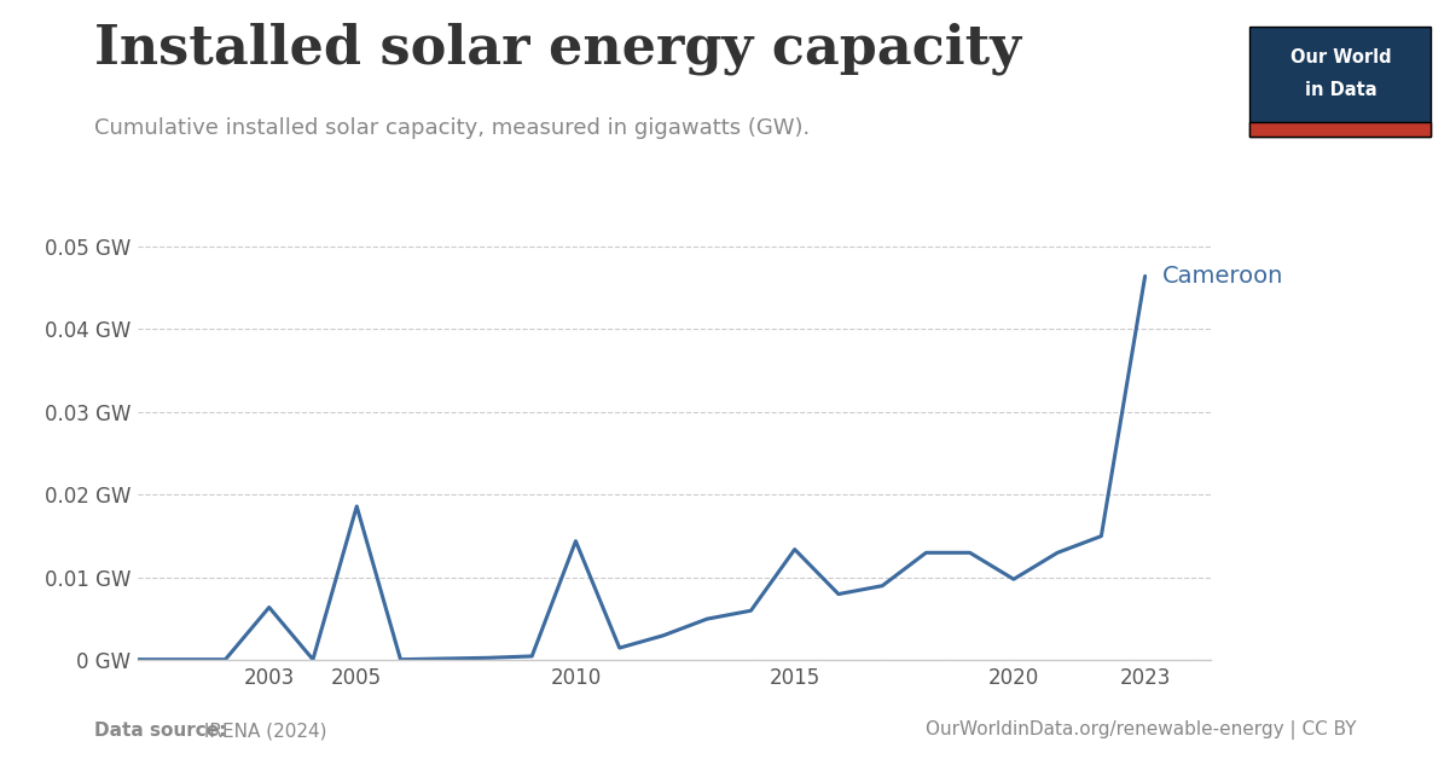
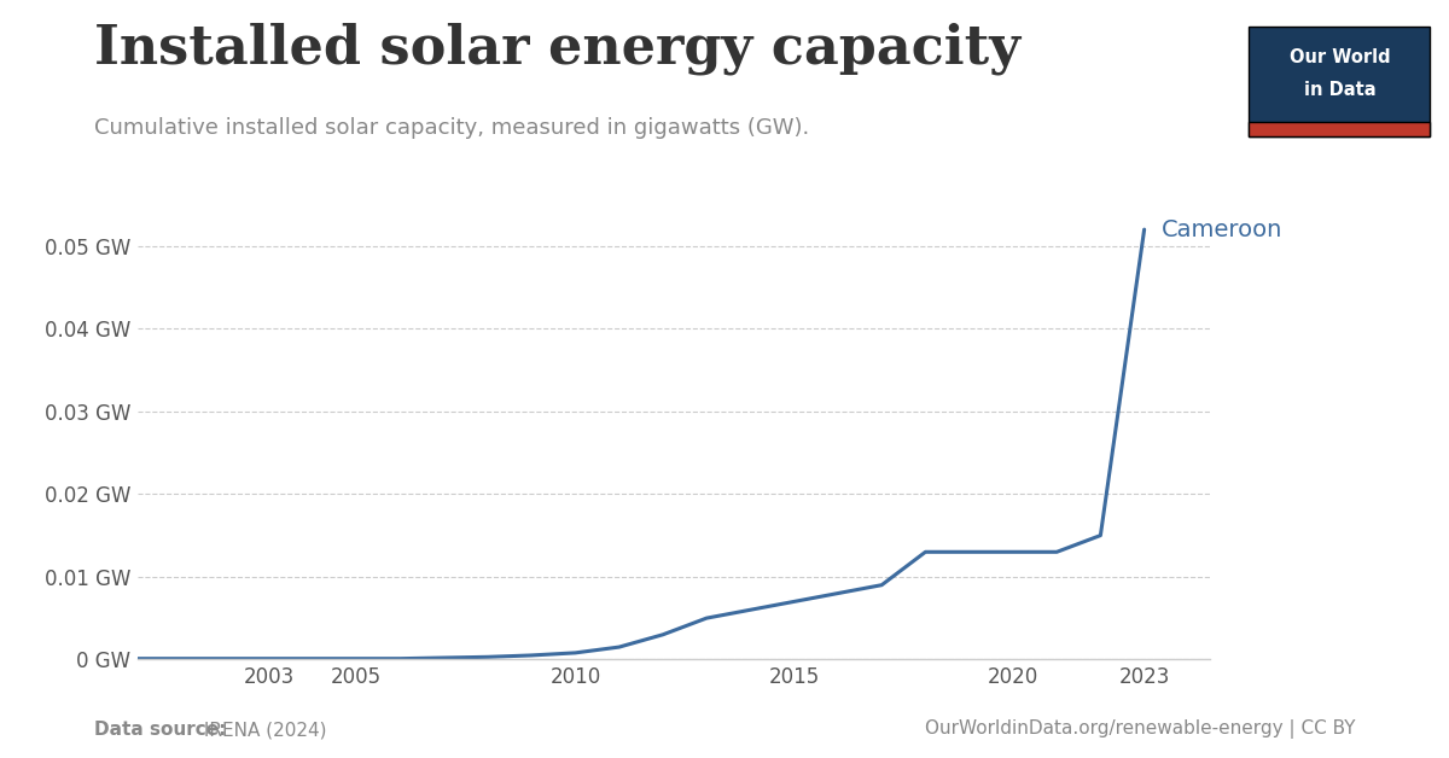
2003: 0.0064 GW -> 0.0001 GW
2005: 0.0186 GW -> 0.0001 GW
2010: 0.0144 GW -> 0.0008 GW
2015: 0.0134 GW -> 0.0070 GW
2020: 0.0098 GW -> 0.0130 GW
2023: 0.0464 GW -> 0.0520 GW
